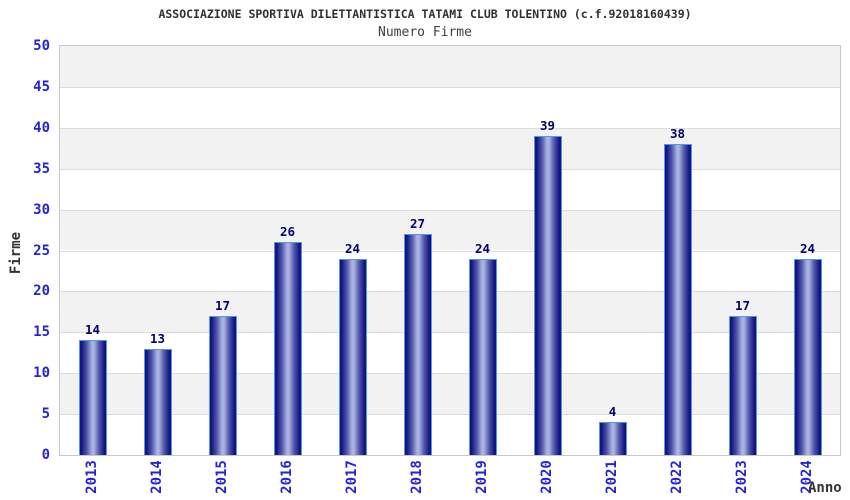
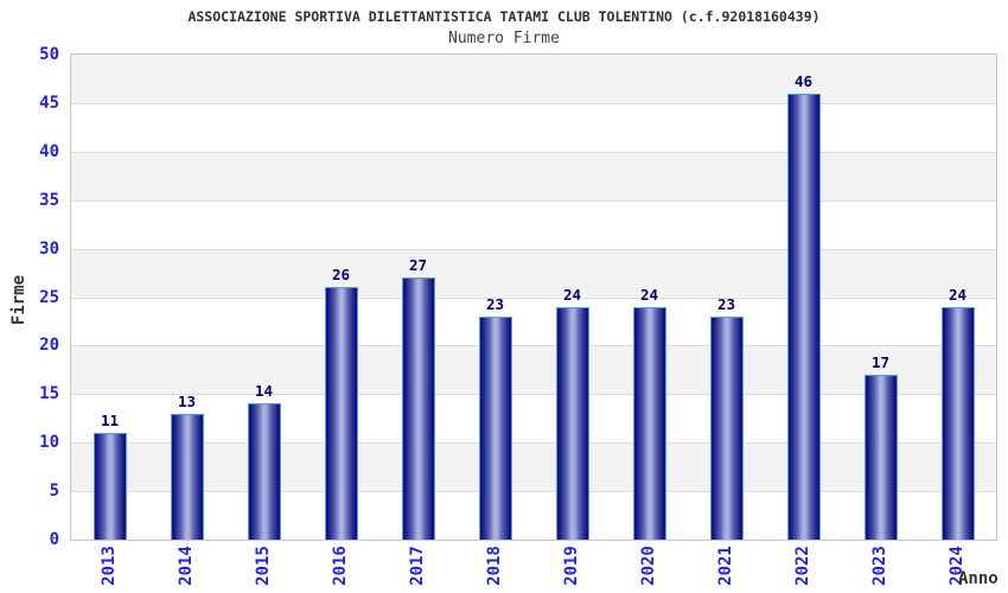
2013: 14 -> 11
2015: 17 -> 14
2017: 24 -> 27
2018: 27 -> 23
2020: 39 -> 24
2021: 4 -> 23
2022: 38 -> 46
